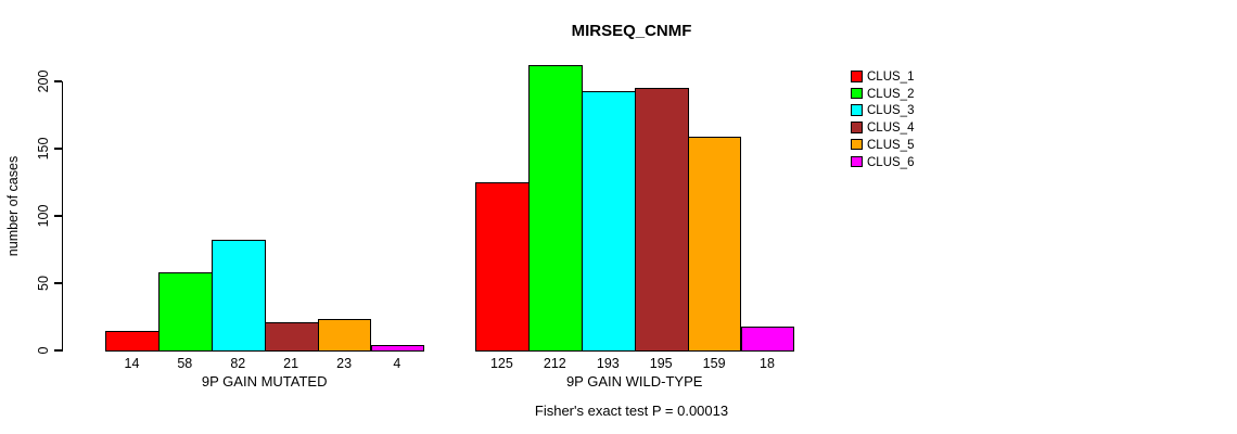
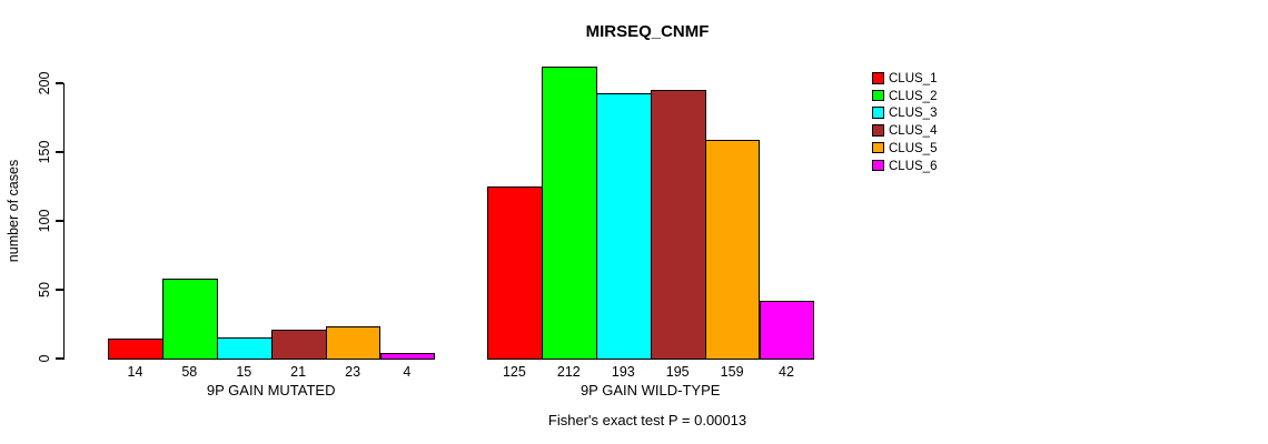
CLUS_3/9P GAIN MUTATED: 82 -> 15
CLUS_6/9P GAIN WILD-TYPE: 18 -> 42
